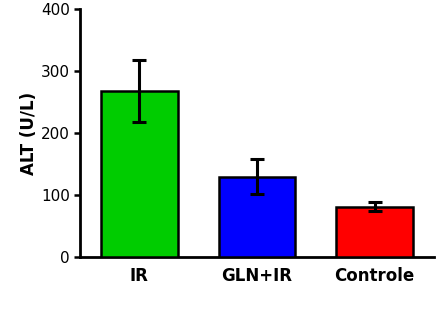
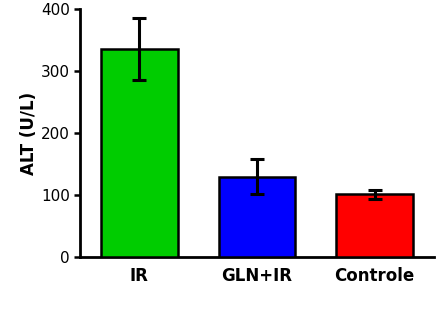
IR: 268 -> 336
Controle: 82 -> 102
